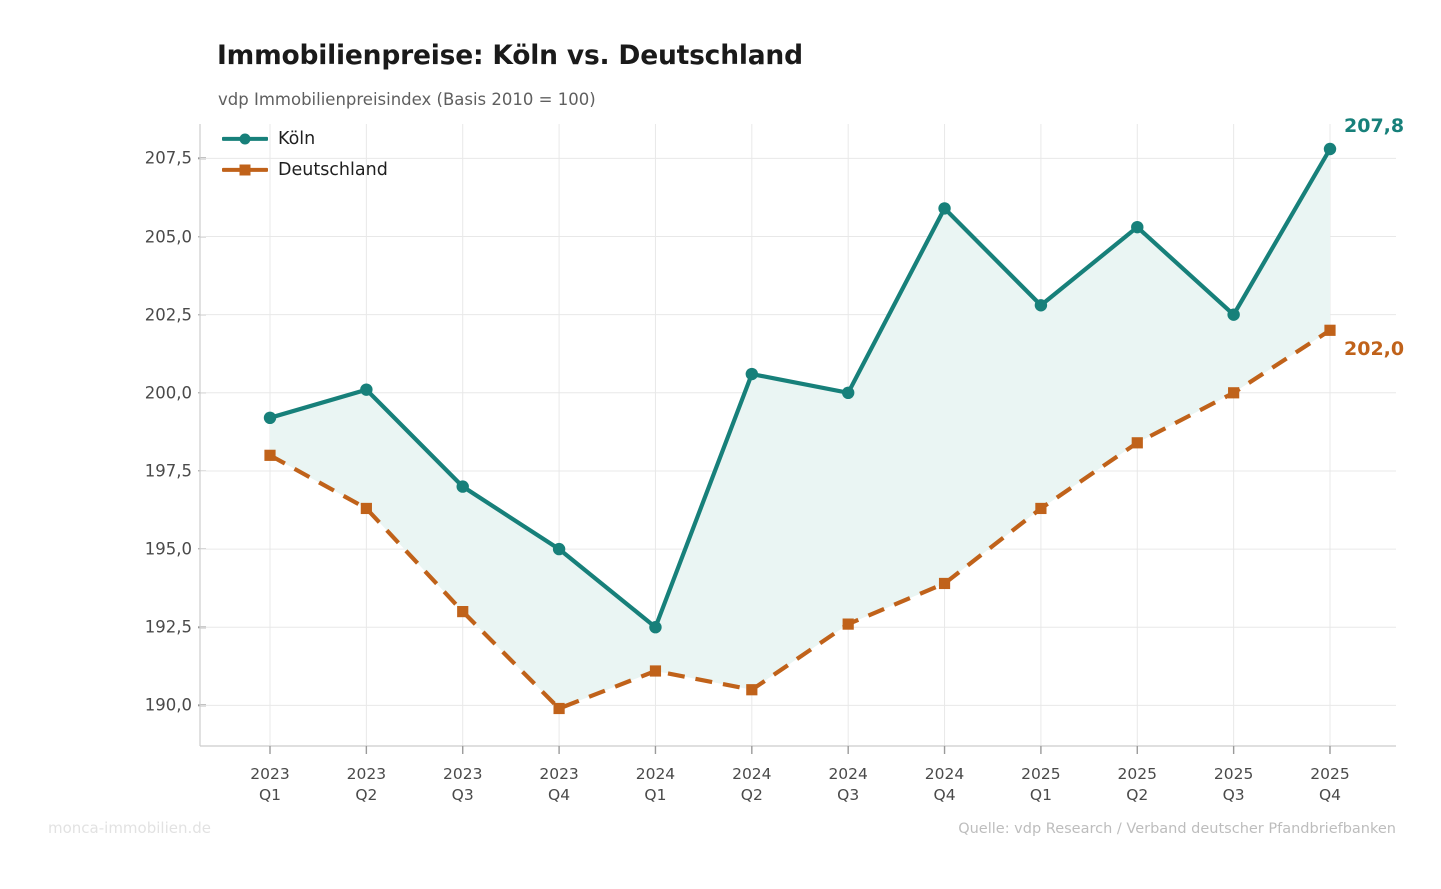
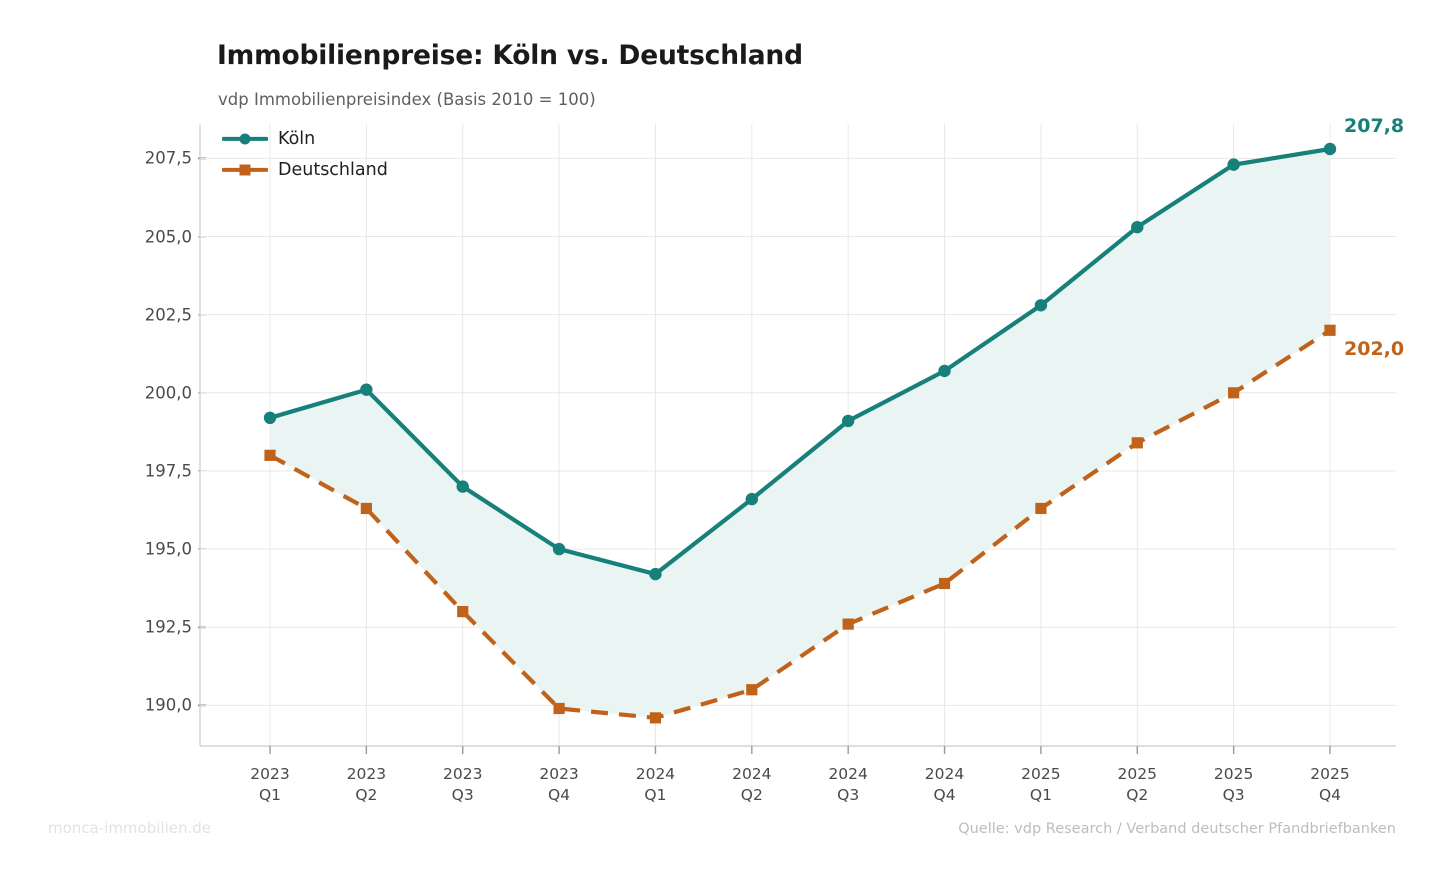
Köln/2024 Q1: 192,5 -> 194,2
Deutschland/2024 Q1: 191,1 -> 189,6
Köln/2024 Q2: 200,6 -> 196,6
Köln/2024 Q3: 200,0 -> 199,1
Köln/2024 Q4: 205,9 -> 200,7
Köln/2025 Q3: 202,5 -> 207,3
